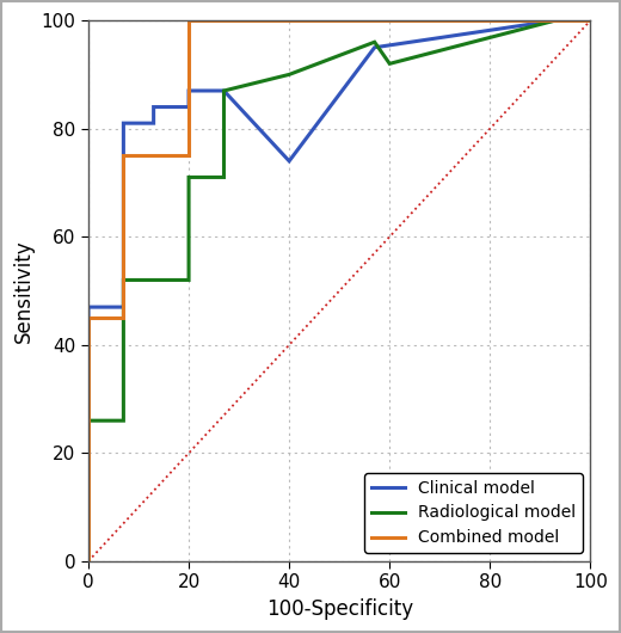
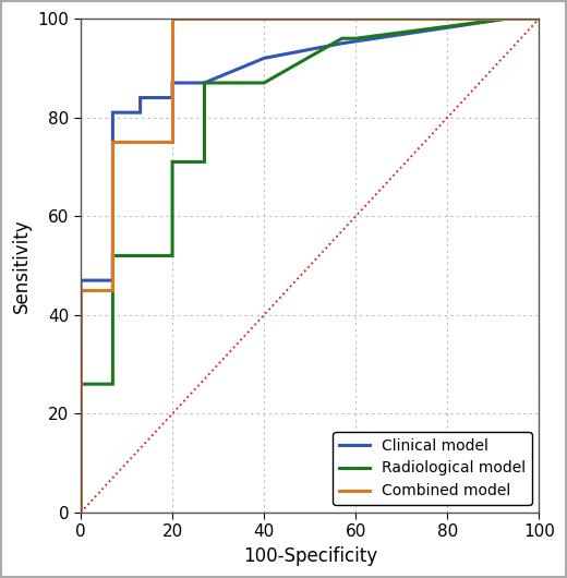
Clinical model/40: 74 -> 92
Radiological model/40: 90 -> 87
Radiological model/60: 92 -> 96
